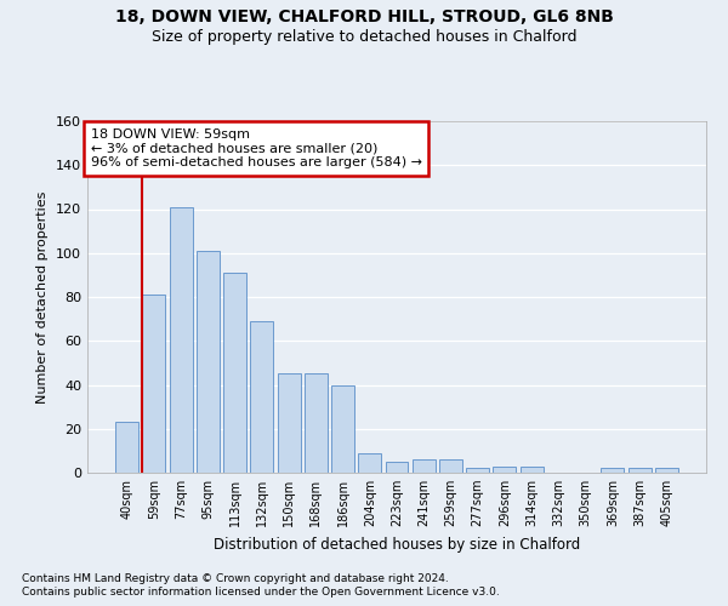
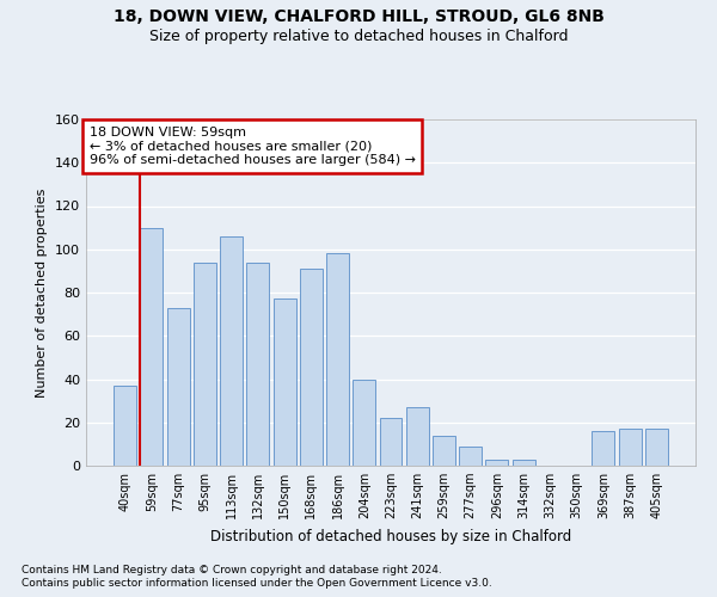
40sqm: 23 -> 37
59sqm: 81 -> 110
77sqm: 121 -> 73
95sqm: 101 -> 94
113sqm: 91 -> 106
132sqm: 69 -> 94
150sqm: 45 -> 77
168sqm: 45 -> 91
186sqm: 40 -> 98
204sqm: 9 -> 40
223sqm: 5 -> 22
241sqm: 6 -> 27
259sqm: 6 -> 14
277sqm: 2 -> 9
369sqm: 2 -> 16
387sqm: 2 -> 17
405sqm: 2 -> 17
